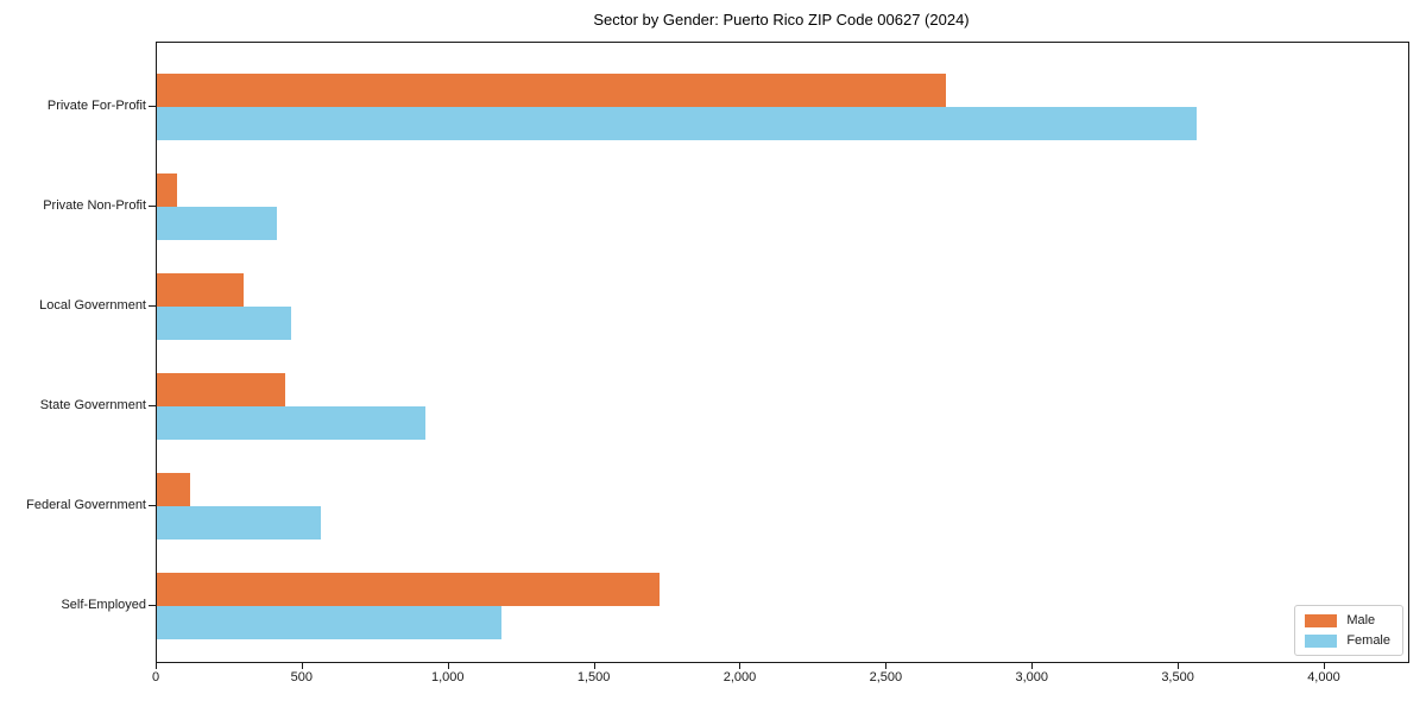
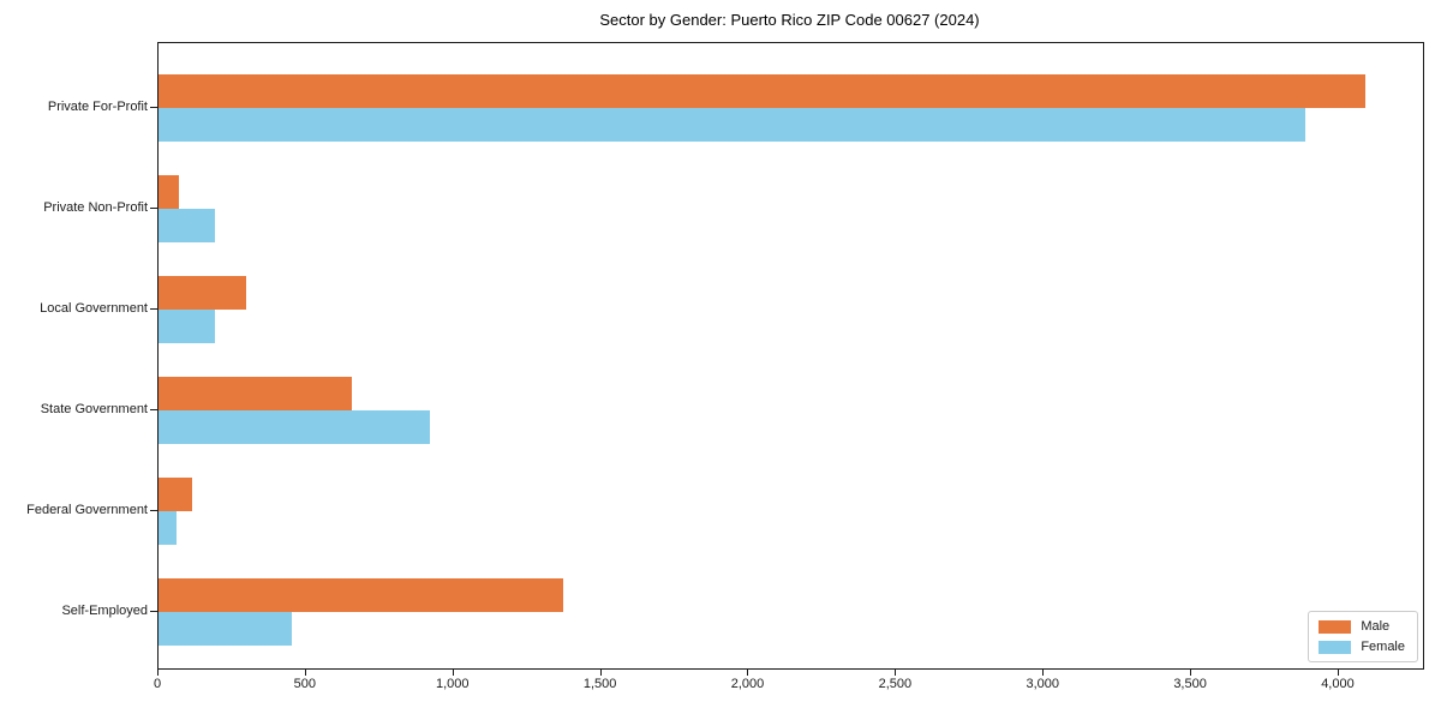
Male/Private For-Profit: 2700 -> 4090
Female/Private For-Profit: 3560 -> 3880
Female/Private Non-Profit: 410 -> 190
Female/Local Government: 460 -> 190
Male/State Government: 440 -> 660
Female/Federal Government: 560 -> 60
Male/Self-Employed: 1720 -> 1370
Female/Self-Employed: 1180 -> 450
